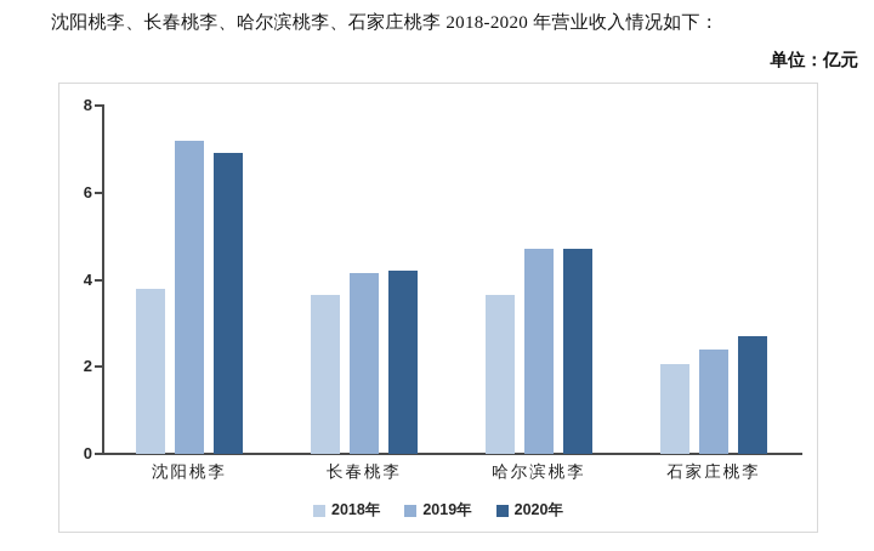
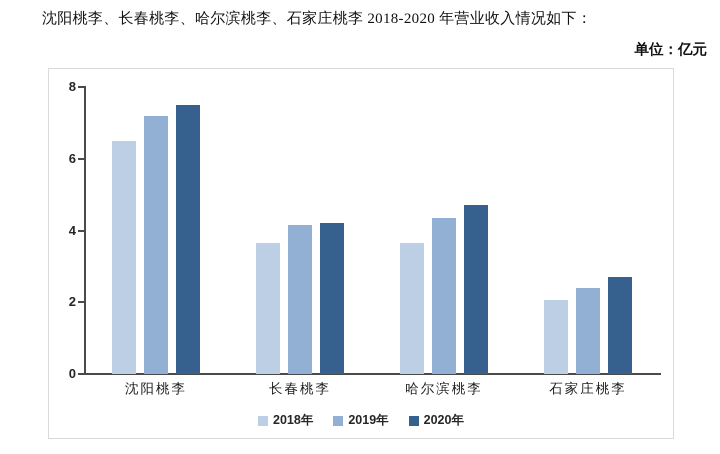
2018年/沈阳桃李: 3.8 -> 6.5
2020年/沈阳桃李: 6.9 -> 7.5
2019年/哈尔滨桃李: 4.7 -> 4.3
